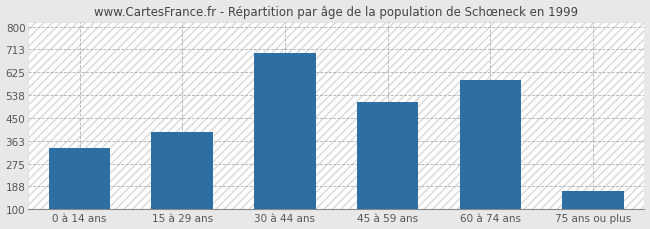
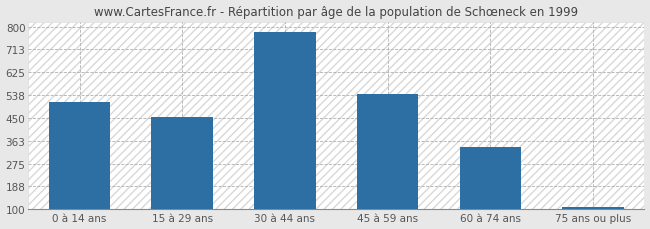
0 à 14 ans: 335 -> 510
15 à 29 ans: 395 -> 455
30 à 44 ans: 700 -> 780
45 à 59 ans: 510 -> 543
60 à 74 ans: 595 -> 340
75 ans ou plus: 170 -> 108
